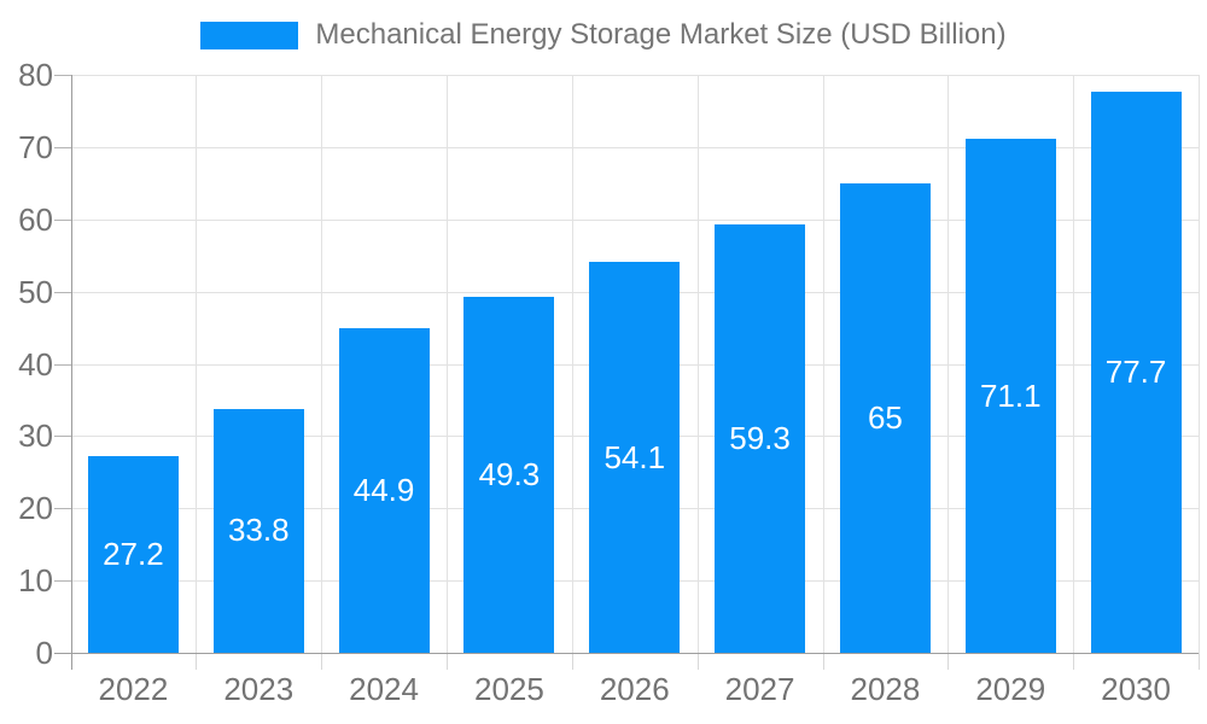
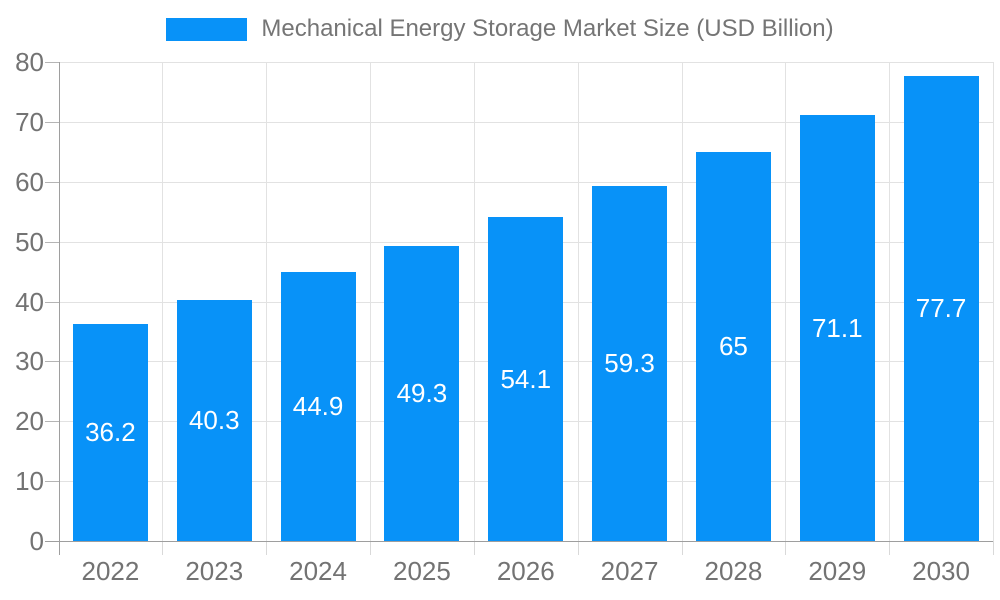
2022: 27.2 -> 36.2
2023: 33.8 -> 40.3
